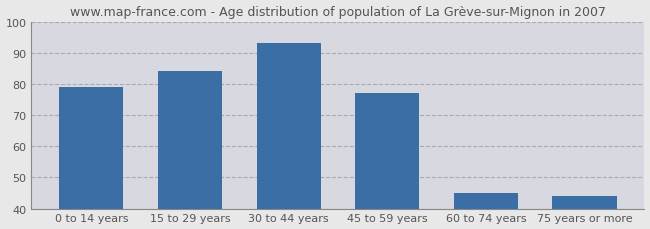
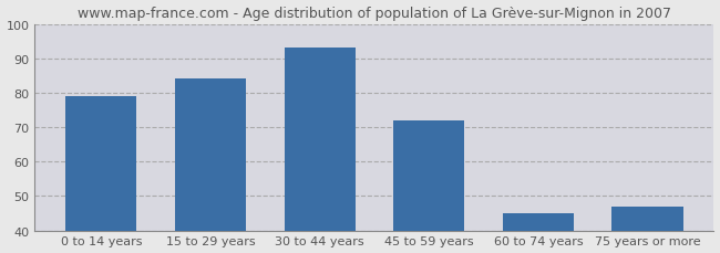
45 to 59 years: 77 -> 72
75 years or more: 44 -> 47
